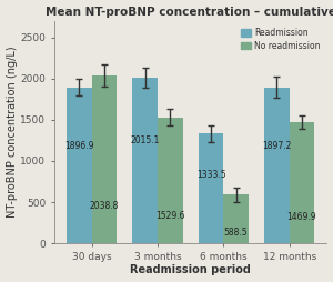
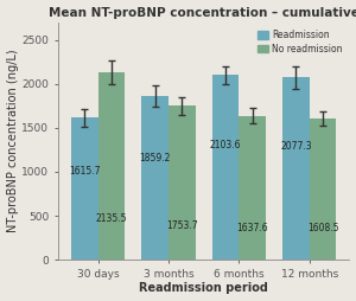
Readmission/30 days: 1896.9 -> 1615.7
No readmission/30 days: 2038.8 -> 2135.5
Readmission/3 months: 2015.1 -> 1859.2
No readmission/3 months: 1529.6 -> 1753.7
Readmission/6 months: 1333.5 -> 2103.6
No readmission/6 months: 588.5 -> 1637.6
Readmission/12 months: 1897.2 -> 2077.3
No readmission/12 months: 1469.9 -> 1608.5
